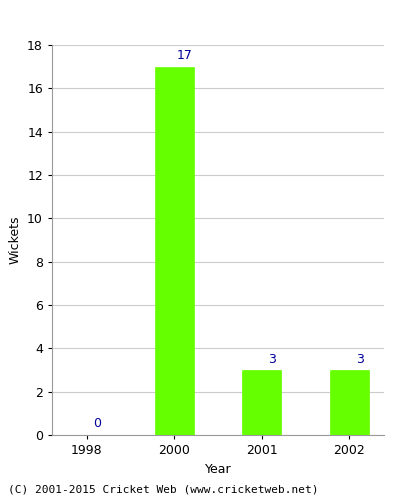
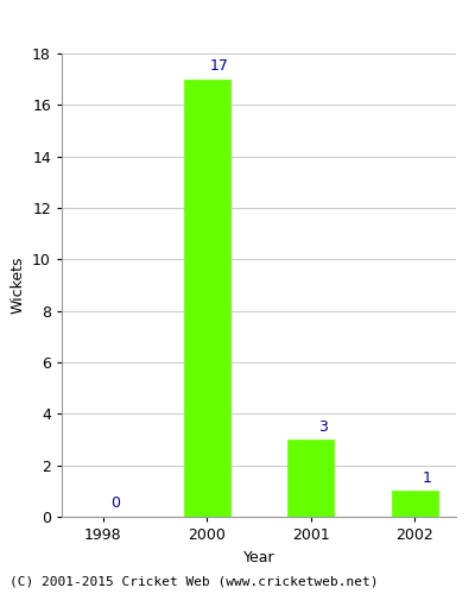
2002: 3 -> 1
